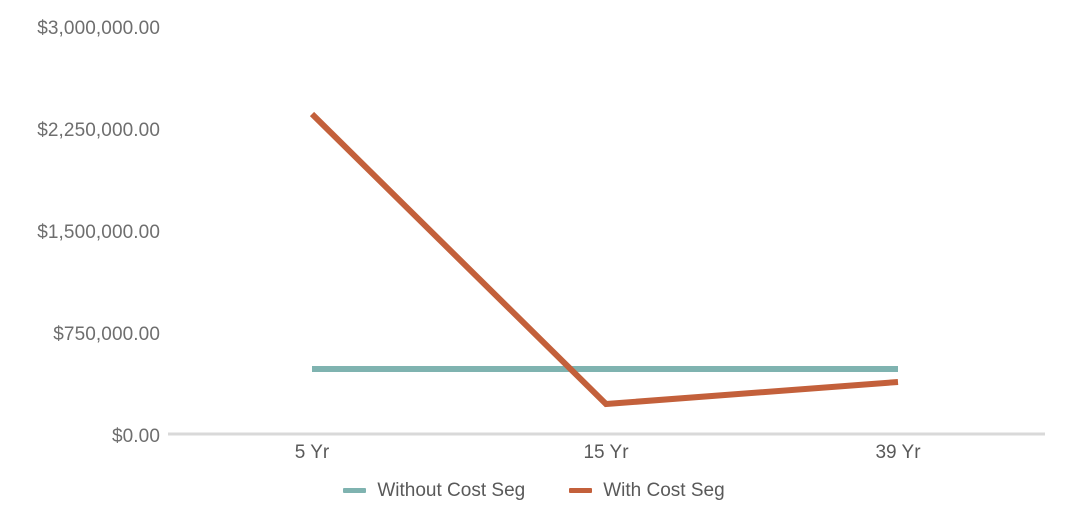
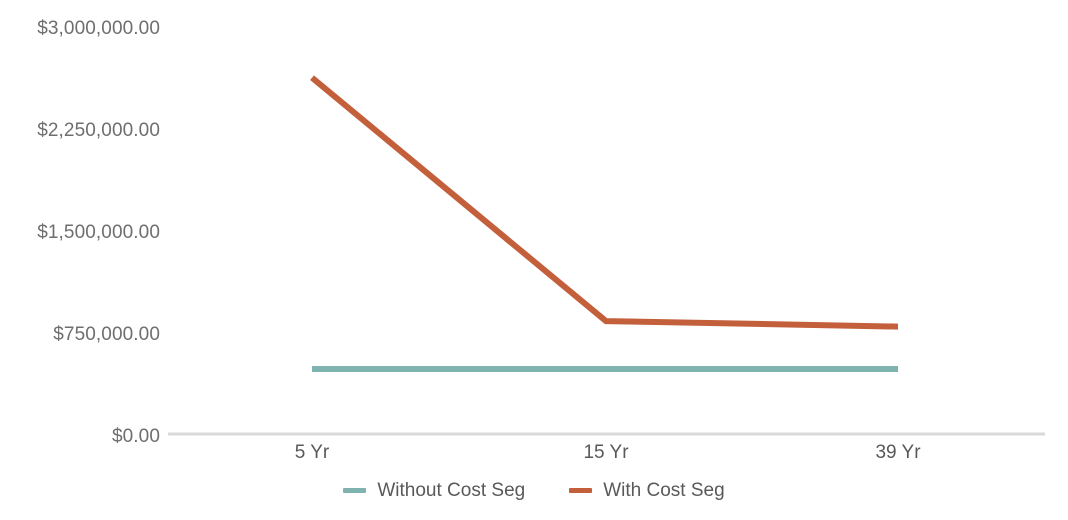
With Cost Seg/5 Yr: $2350000 -> $2620000
With Cost Seg/15 Yr: $220000 -> $830000
With Cost Seg/39 Yr: $380000 -> $790000
